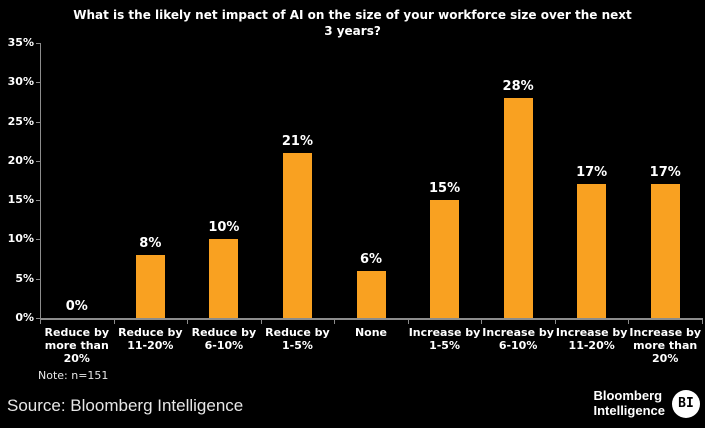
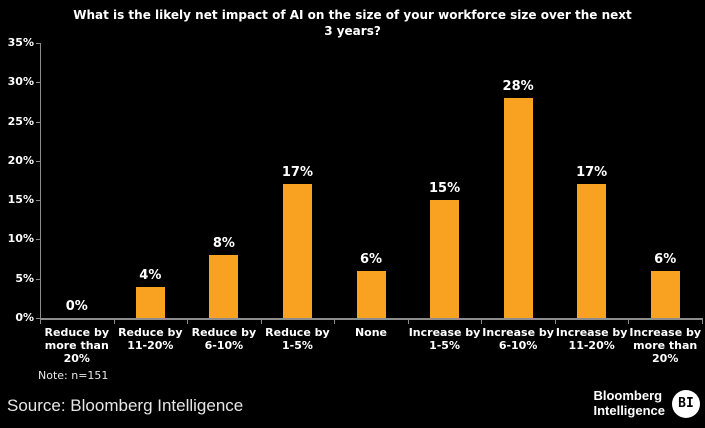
Reduce by 11-20%: 8% -> 4%
Reduce by 6-10%: 10% -> 8%
Reduce by 1-5%: 21% -> 17%
Increase by more than 20%: 17% -> 6%
